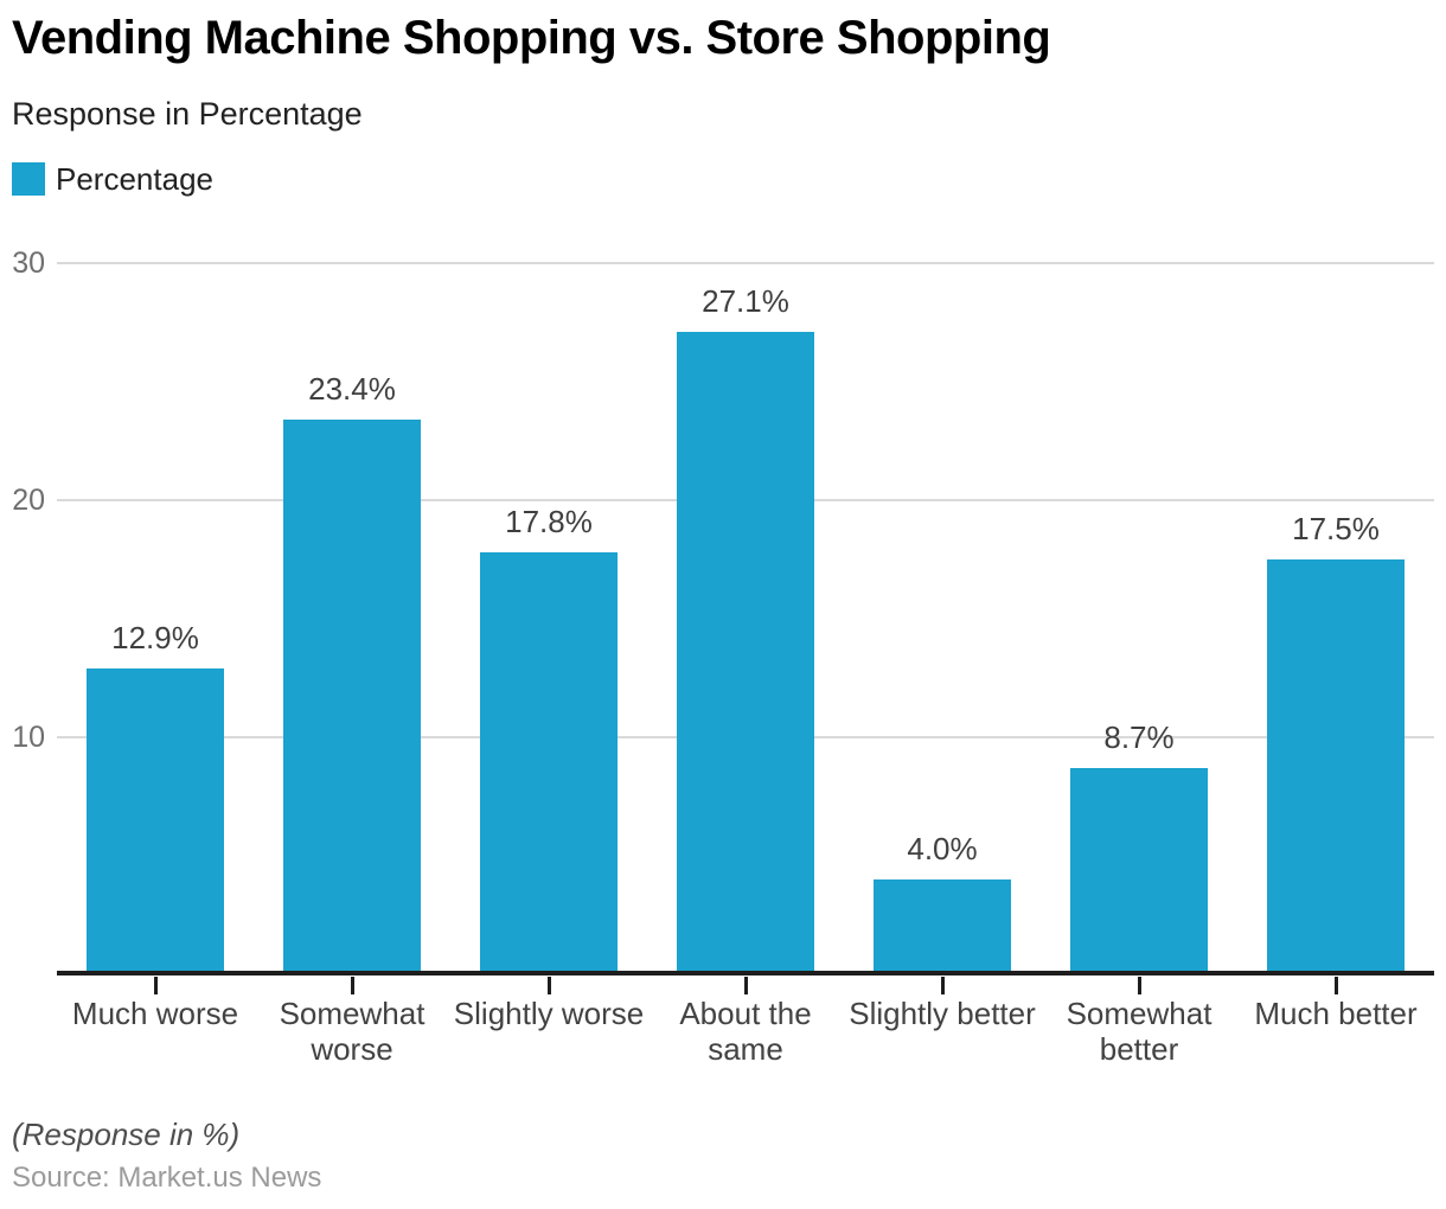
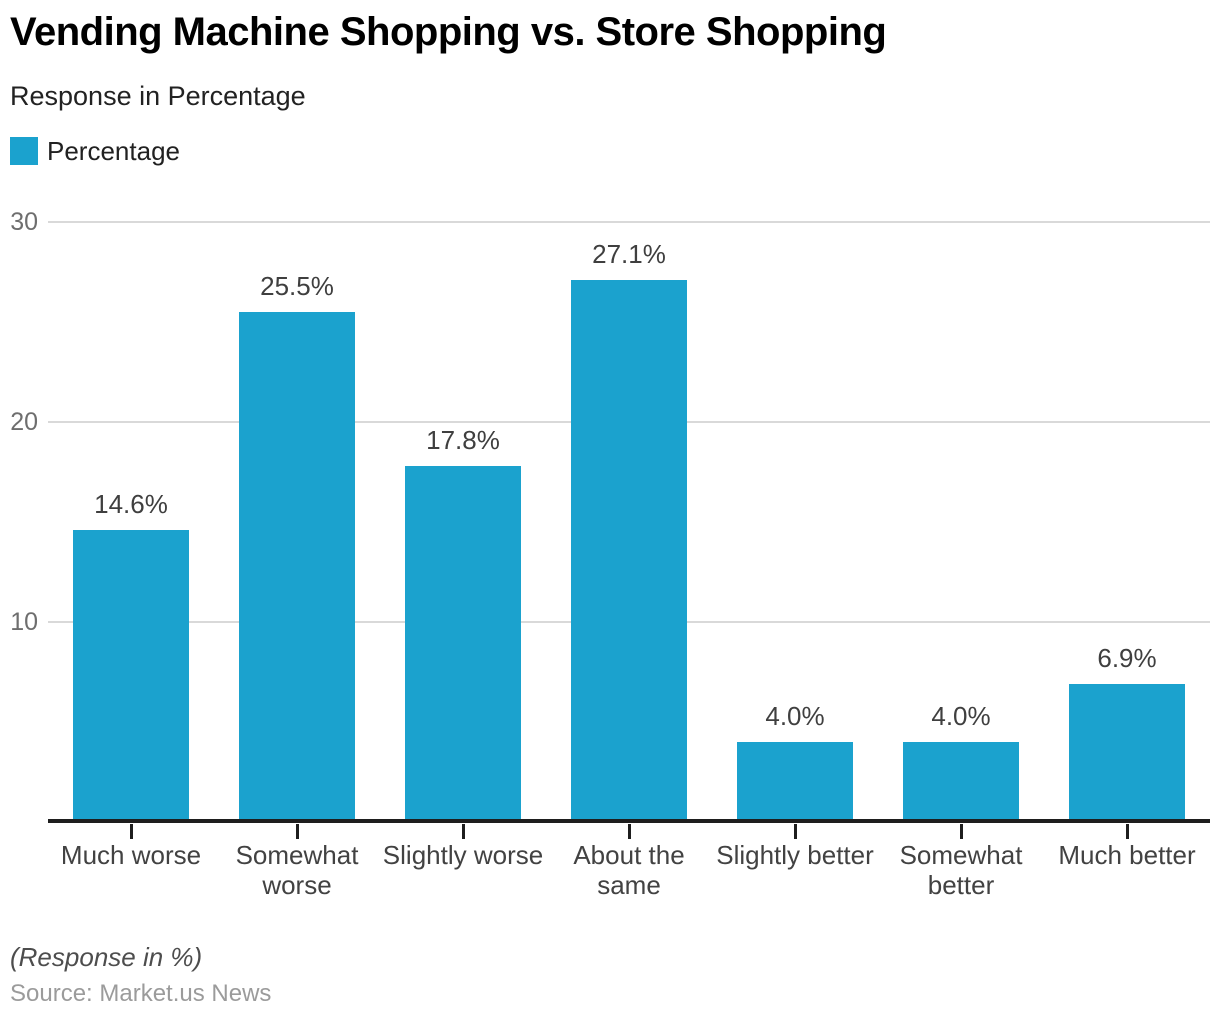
Much worse: 12.9% -> 14.6%
Somewhat worse: 23.4% -> 25.5%
Somewhat better: 8.7% -> 4.0%
Much better: 17.5% -> 6.9%
